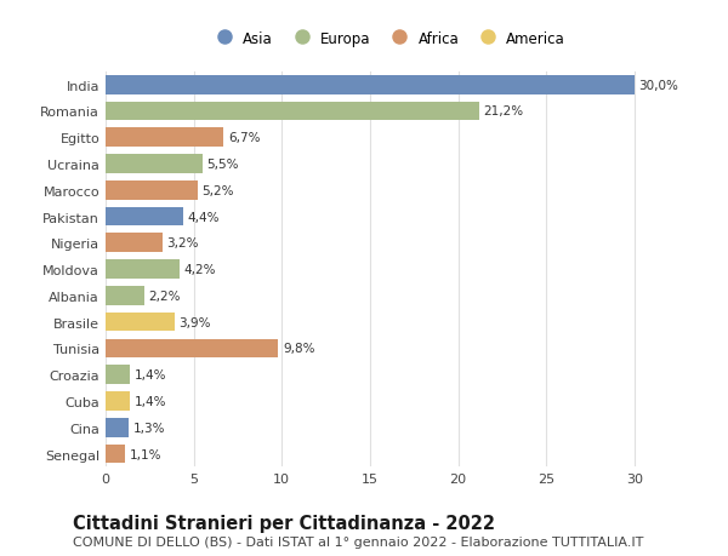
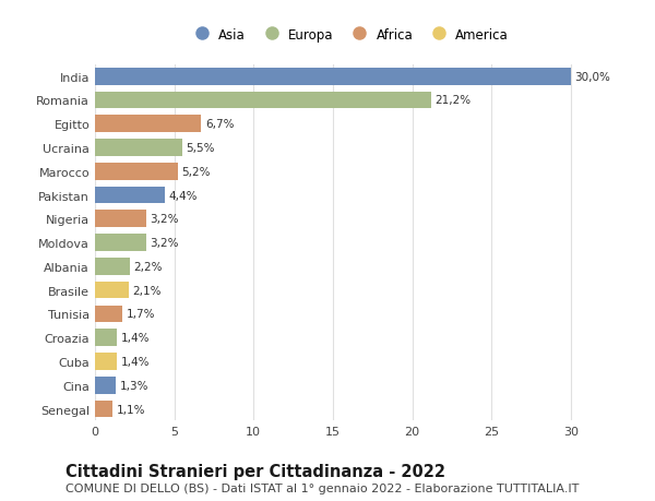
Moldova: 4,2% -> 3,2%
Brasile: 3,9% -> 2,1%
Tunisia: 9,8% -> 1,7%
